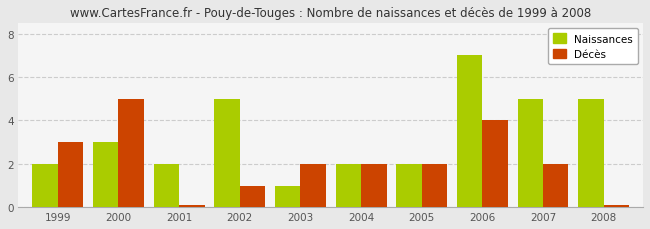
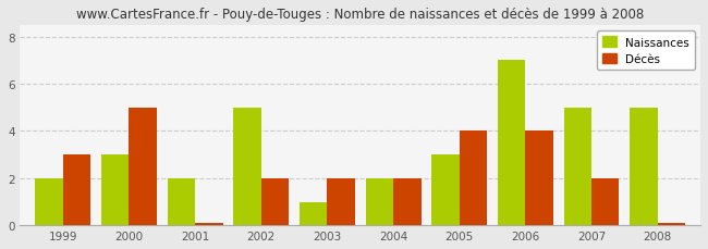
Décès/2002: 1.00 -> 2.00
Naissances/2005: 2 -> 3
Décès/2005: 2.00 -> 4.00
